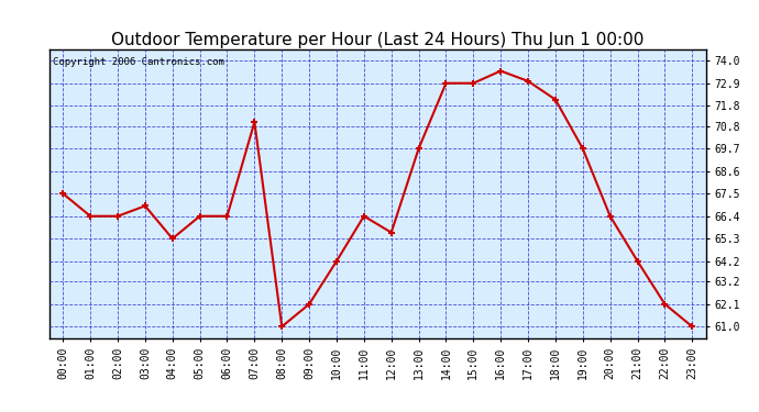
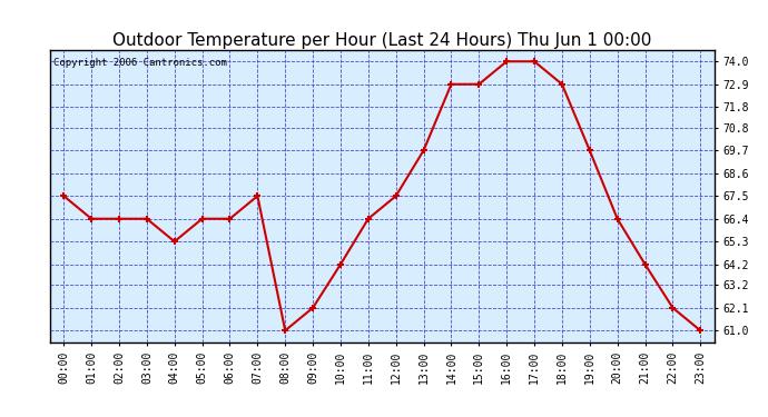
03:00: 66.9 -> 66.4
07:00: 71.0 -> 67.5
12:00: 65.6 -> 67.5
16:00: 73.5 -> 74.0
17:00: 73.0 -> 74.0
18:00: 72.1 -> 72.9
